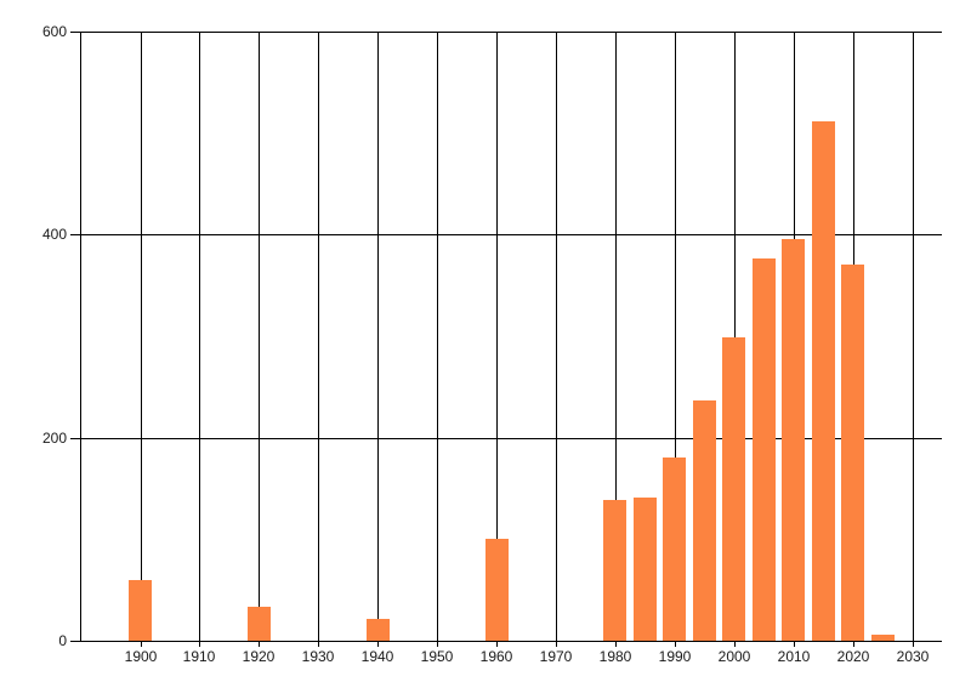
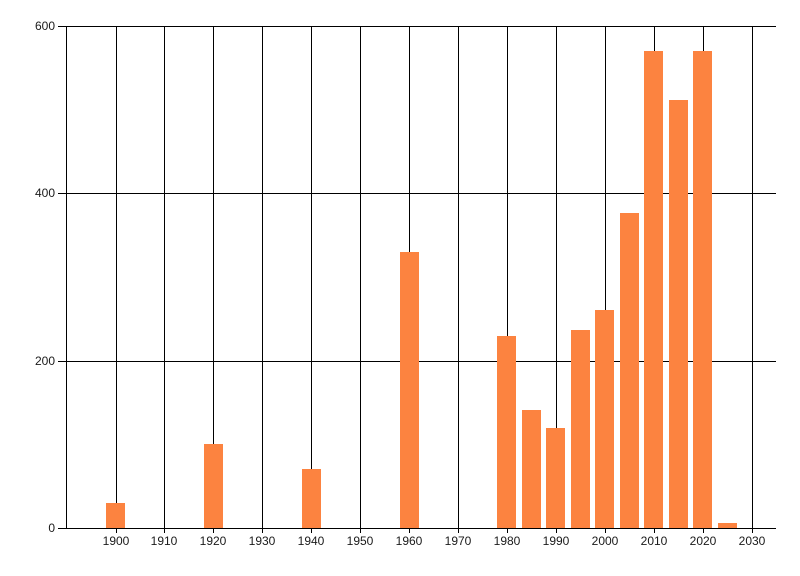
1900: 60 -> 30
1920: 30 -> 100
1940: 20 -> 70
1960: 100 -> 330
1980: 140 -> 230
1990: 180 -> 120
2000: 300 -> 260
2010: 400 -> 570
2020: 370 -> 570
